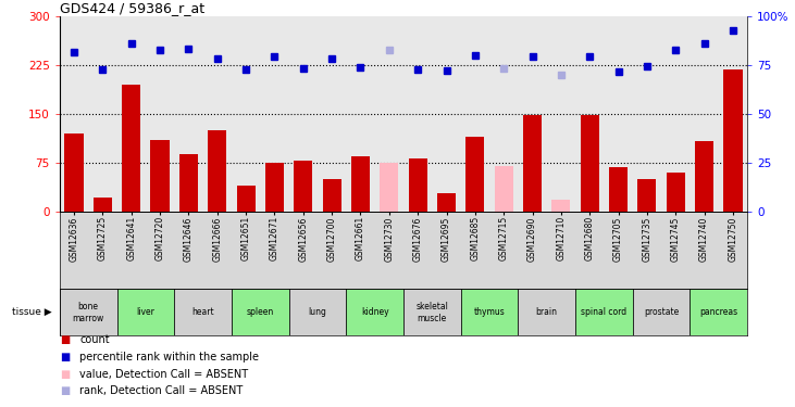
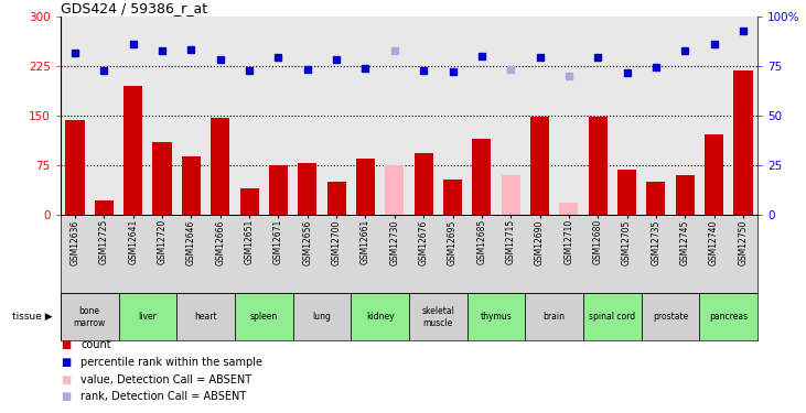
GSM12636: 120 -> 144
GSM12666: 125 -> 146
GSM12676: 82 -> 94
GSM12695: 28 -> 54
GSM12715: 70 -> 60
GSM12740: 108 -> 122
